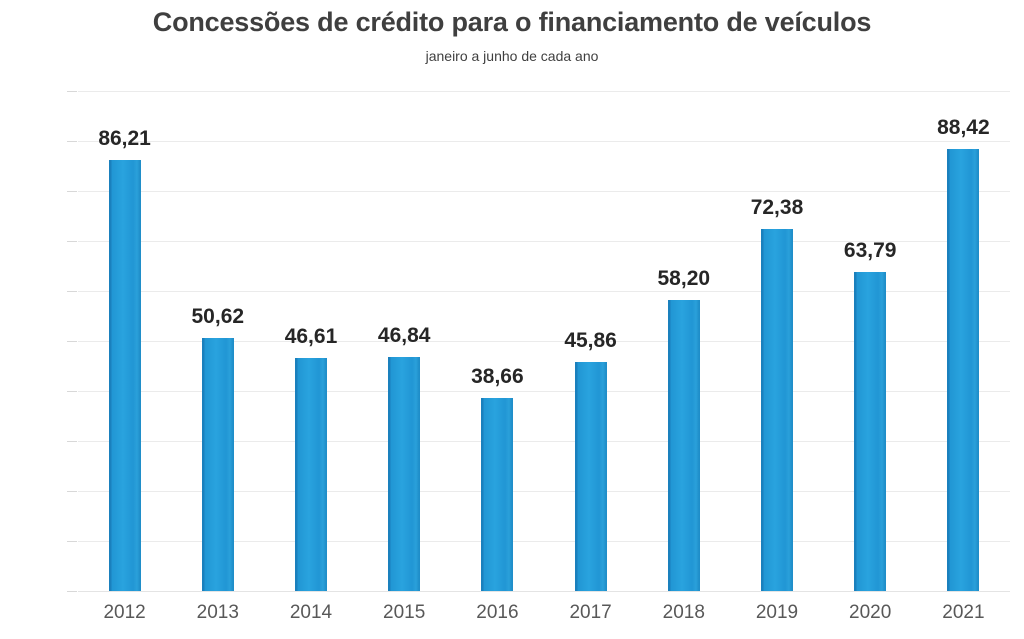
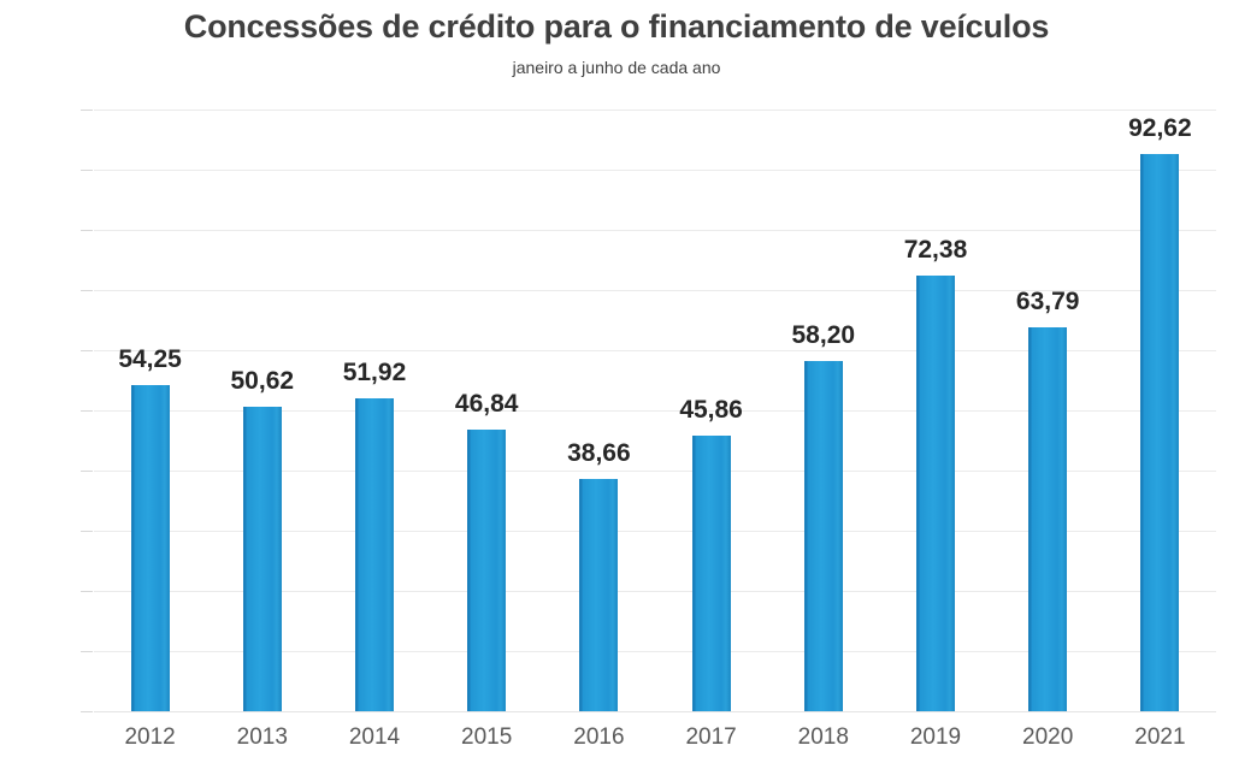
2012: 86,21 -> 54,25
2014: 46,61 -> 51,92
2021: 88,42 -> 92,62
